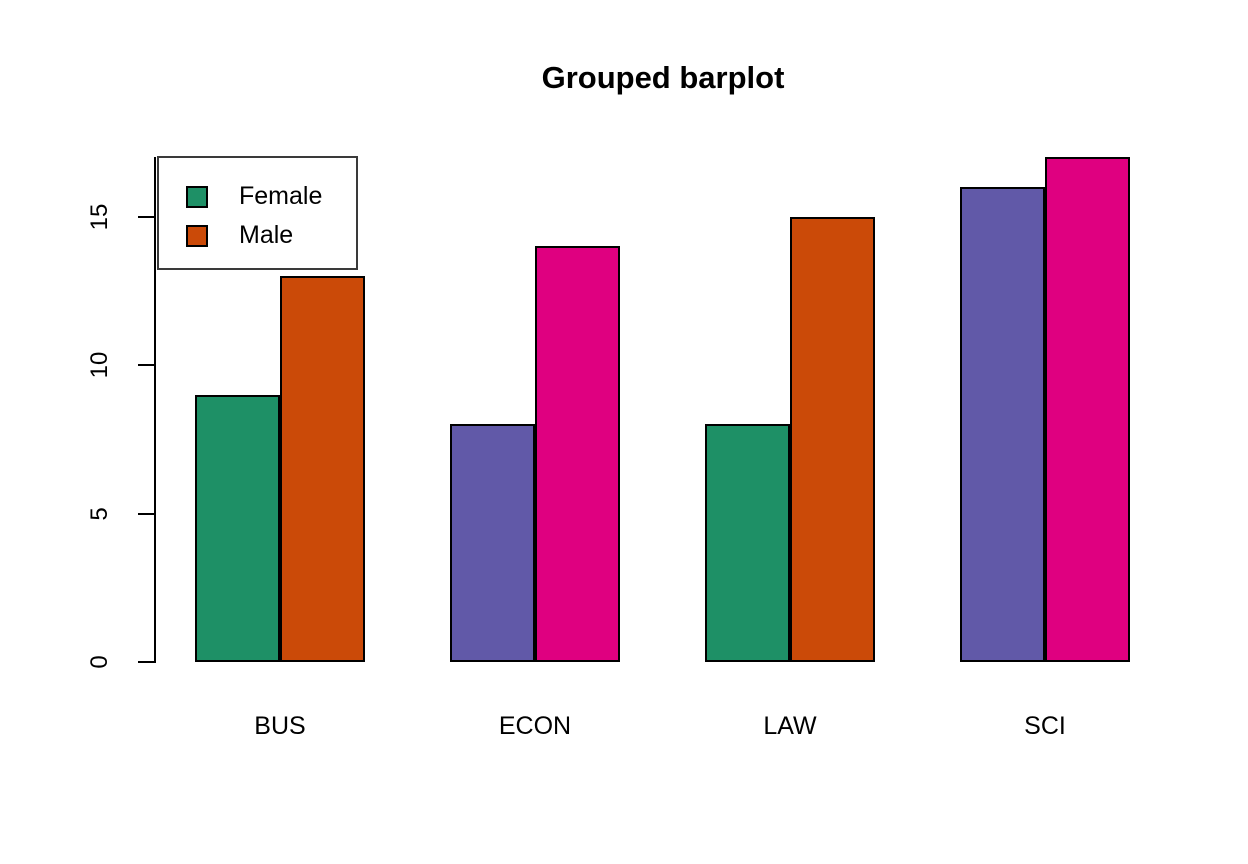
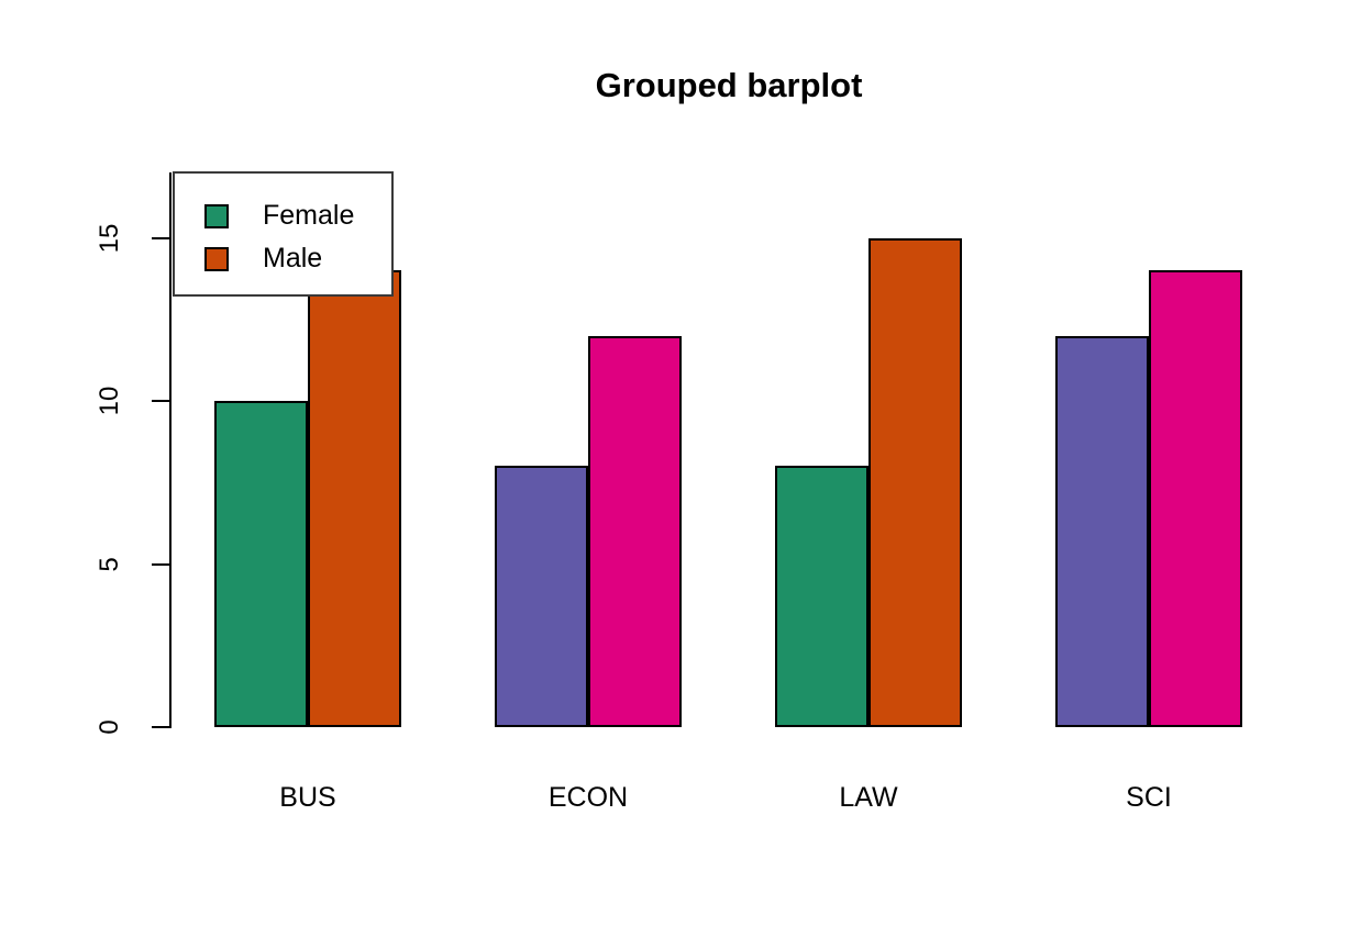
Female/BUS: 9 -> 10
Male/BUS: 13 -> 14
Male/ECON: 14 -> 12
Female/SCI: 16 -> 12
Male/SCI: 17 -> 14
